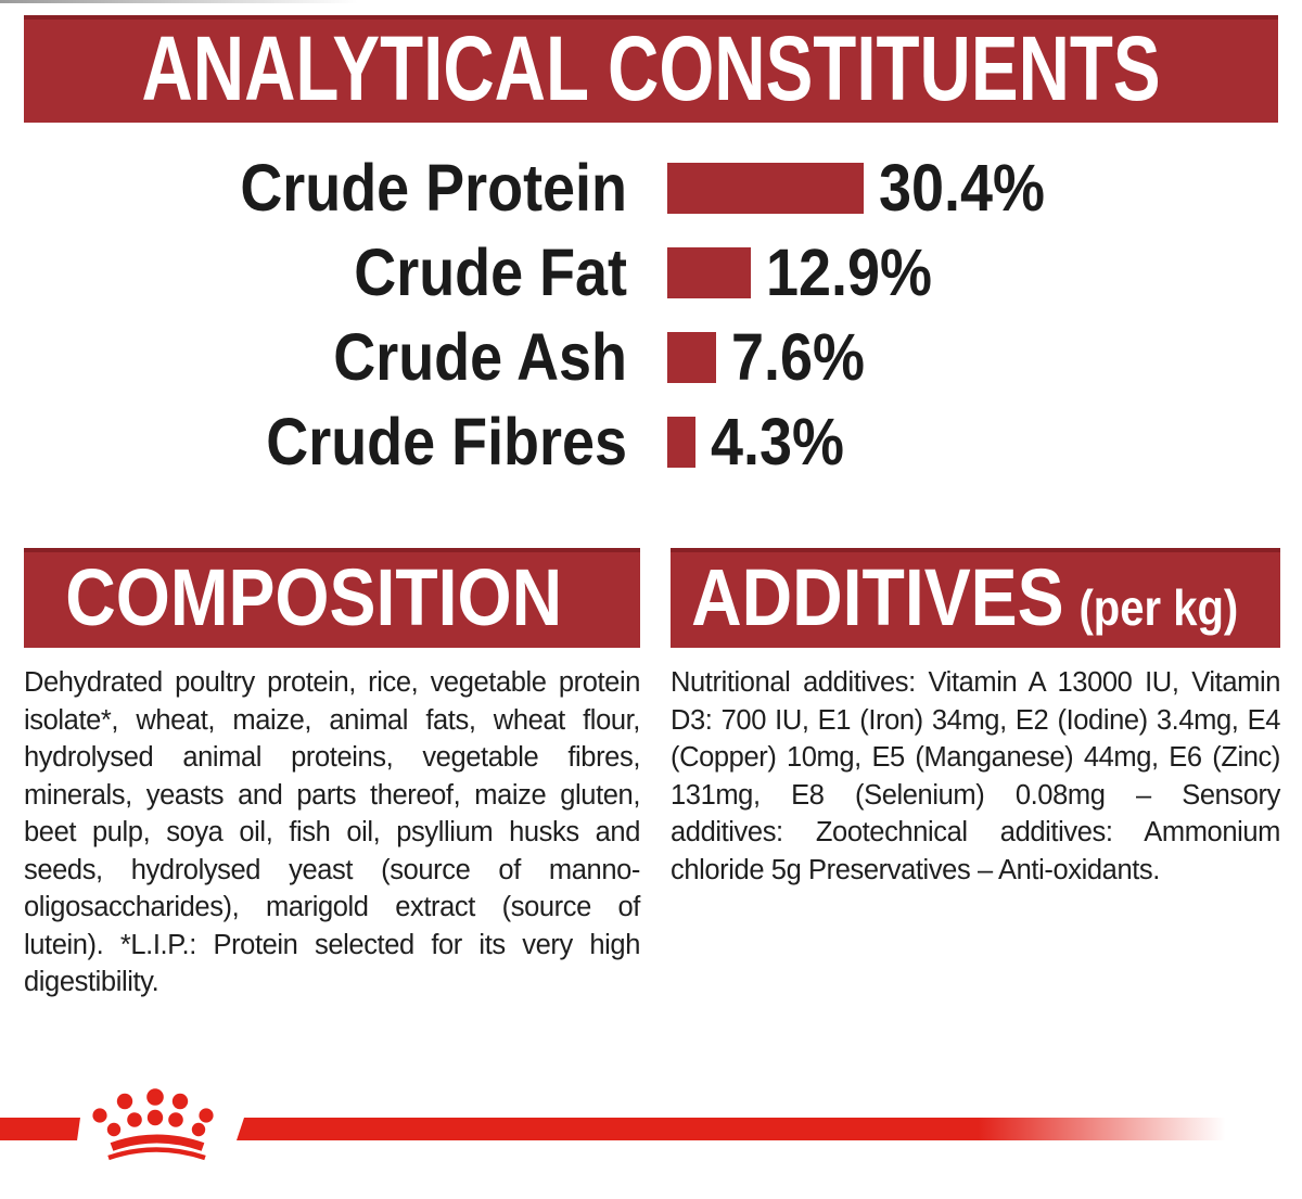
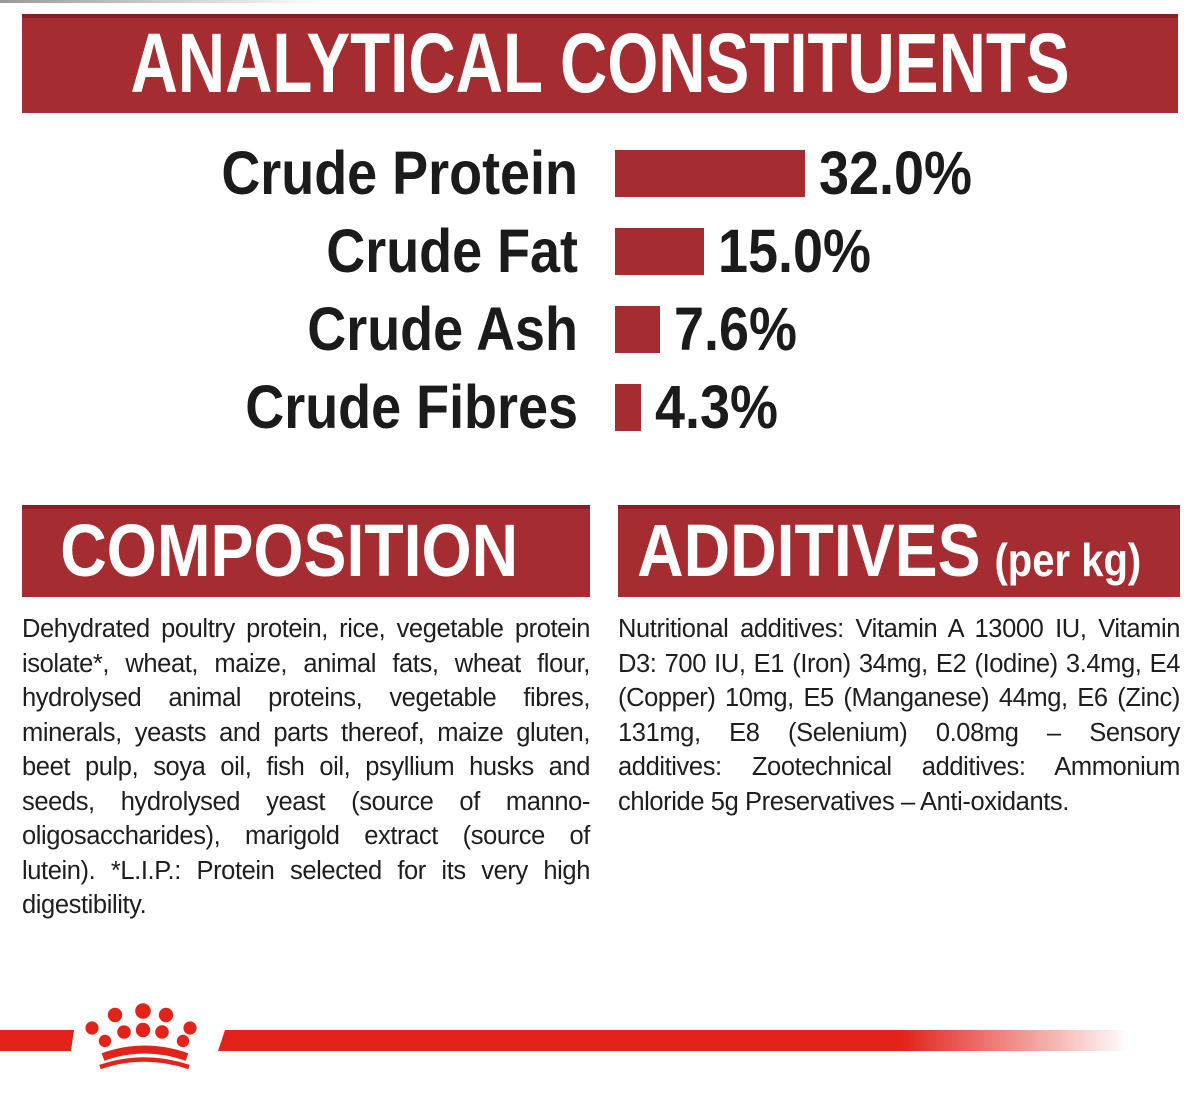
Crude Protein: 30.4% -> 32.0%
Crude Fat: 12.9% -> 15.0%
